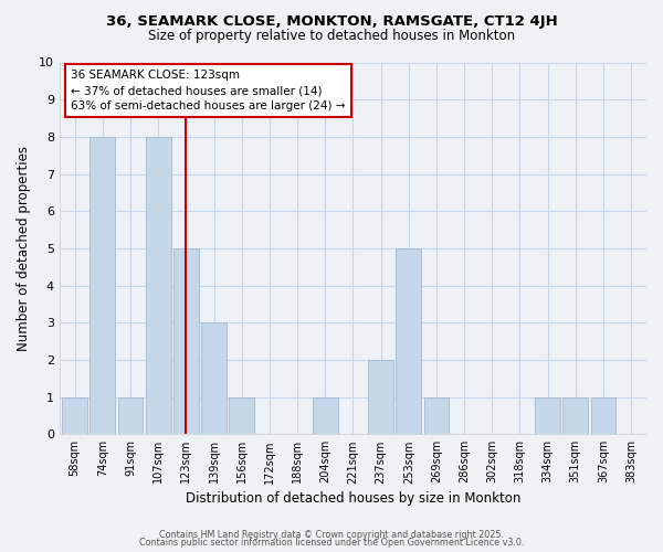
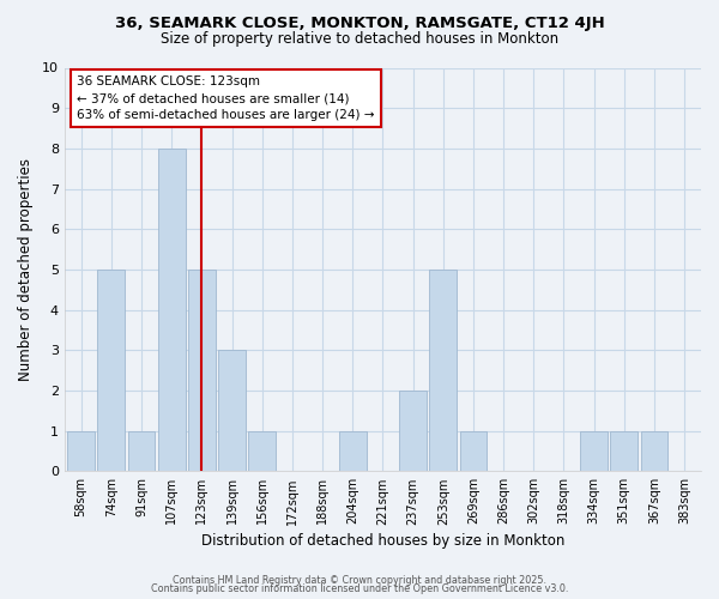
74sqm: 8 -> 5
